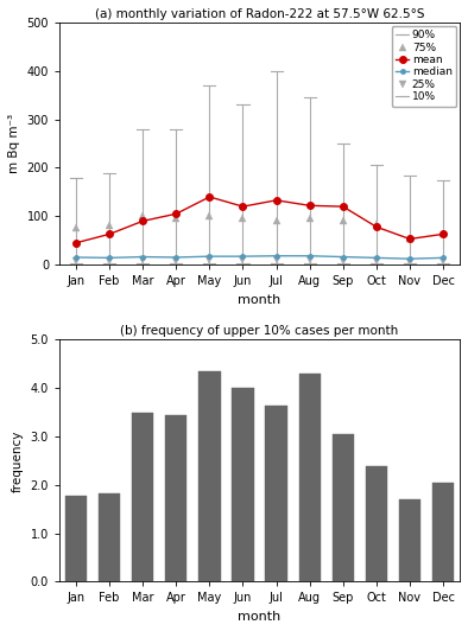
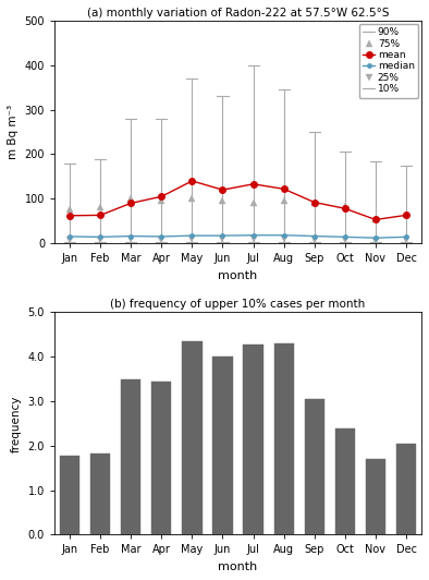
(a) monthly variation of Radon-222 at 57.5°W 62.5°S/mean/Jan: 45 -> 62
(a) monthly variation of Radon-222 at 57.5°W 62.5°S/mean/Sep: 120 -> 92
(b) frequency of upper 10% cases per month/Jul: 3.65 -> 4.27
